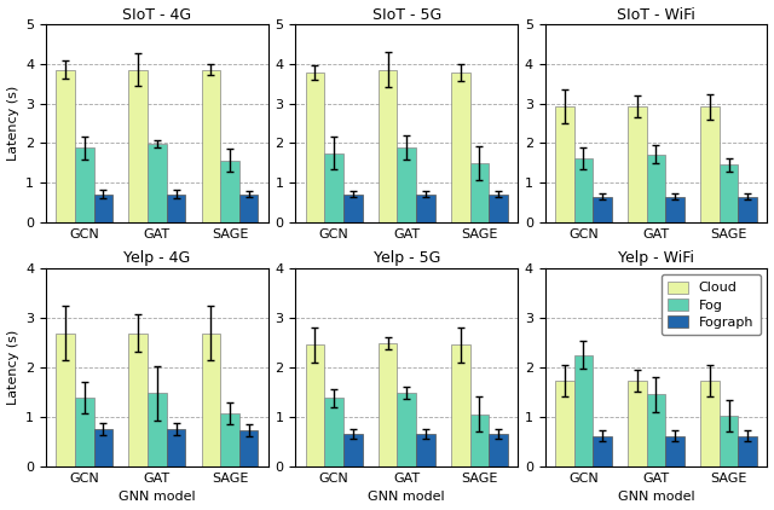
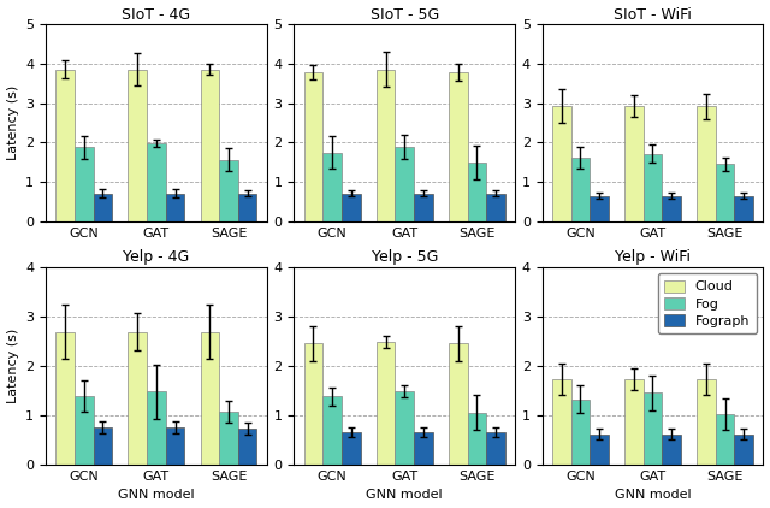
Yelp - WiFi/Fog/GCN: 2.25 -> 1.32
